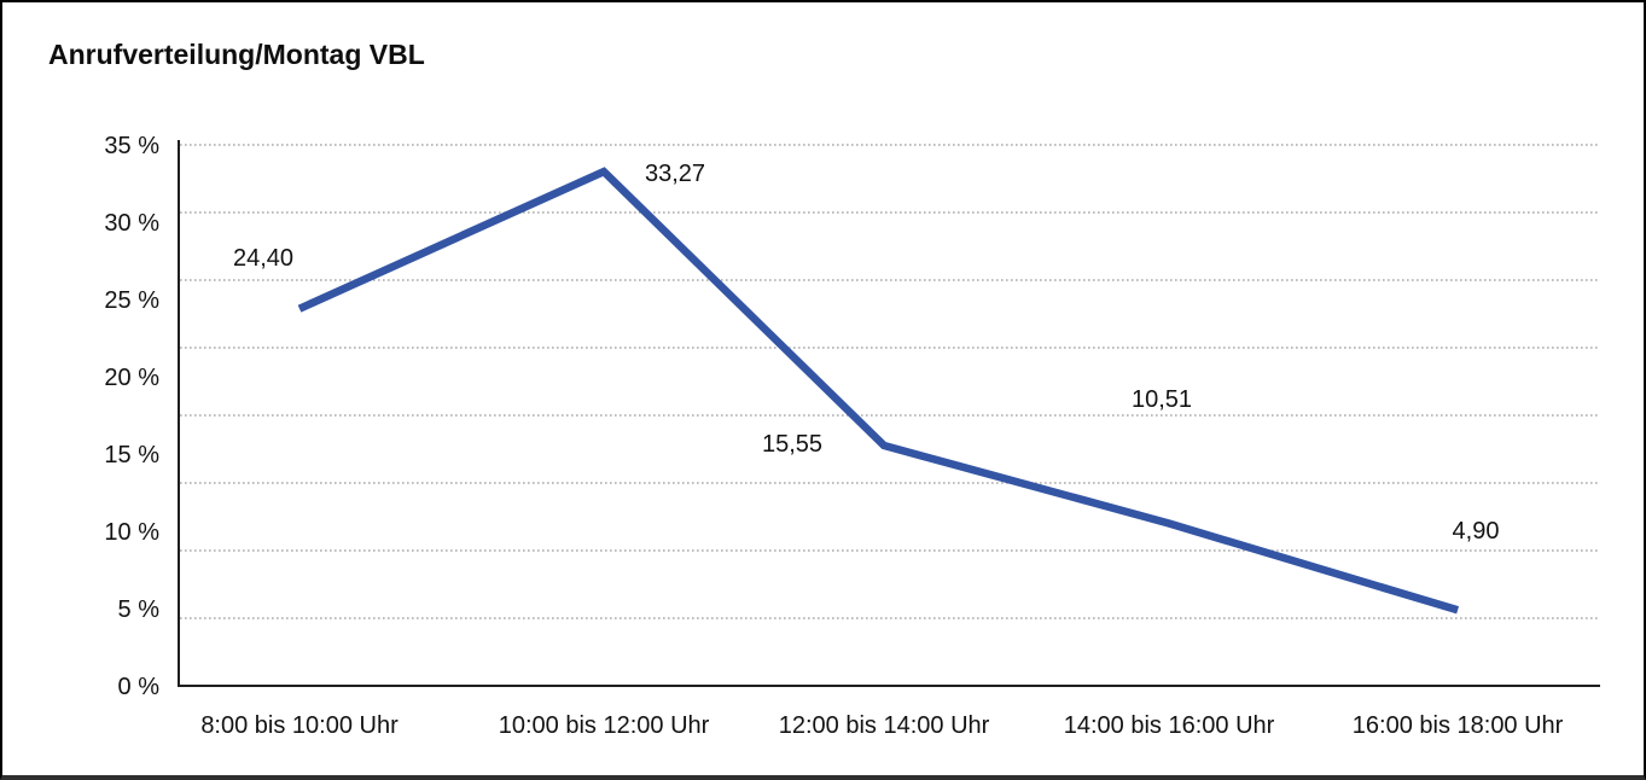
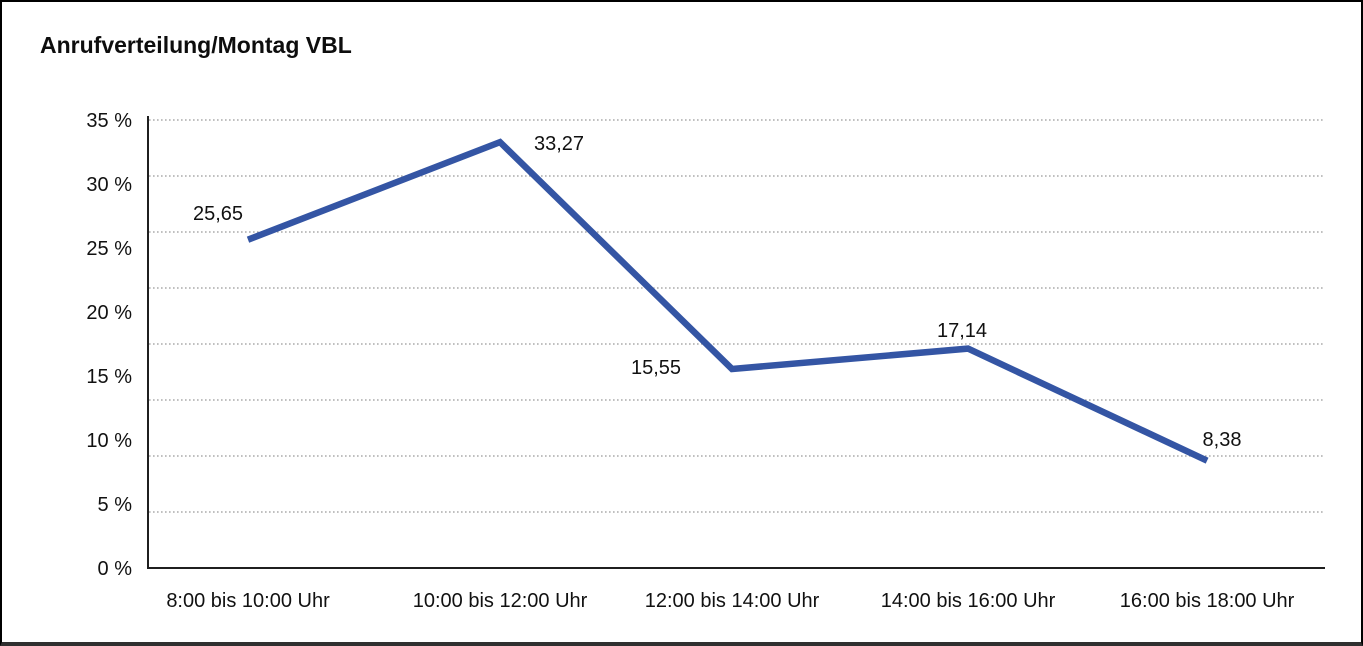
8:00 bis 10:00 Uhr: 24,40 -> 25,65
14:00 bis 16:00 Uhr: 10,51 -> 17,14
16:00 bis 18:00 Uhr: 4,90 -> 8,38
